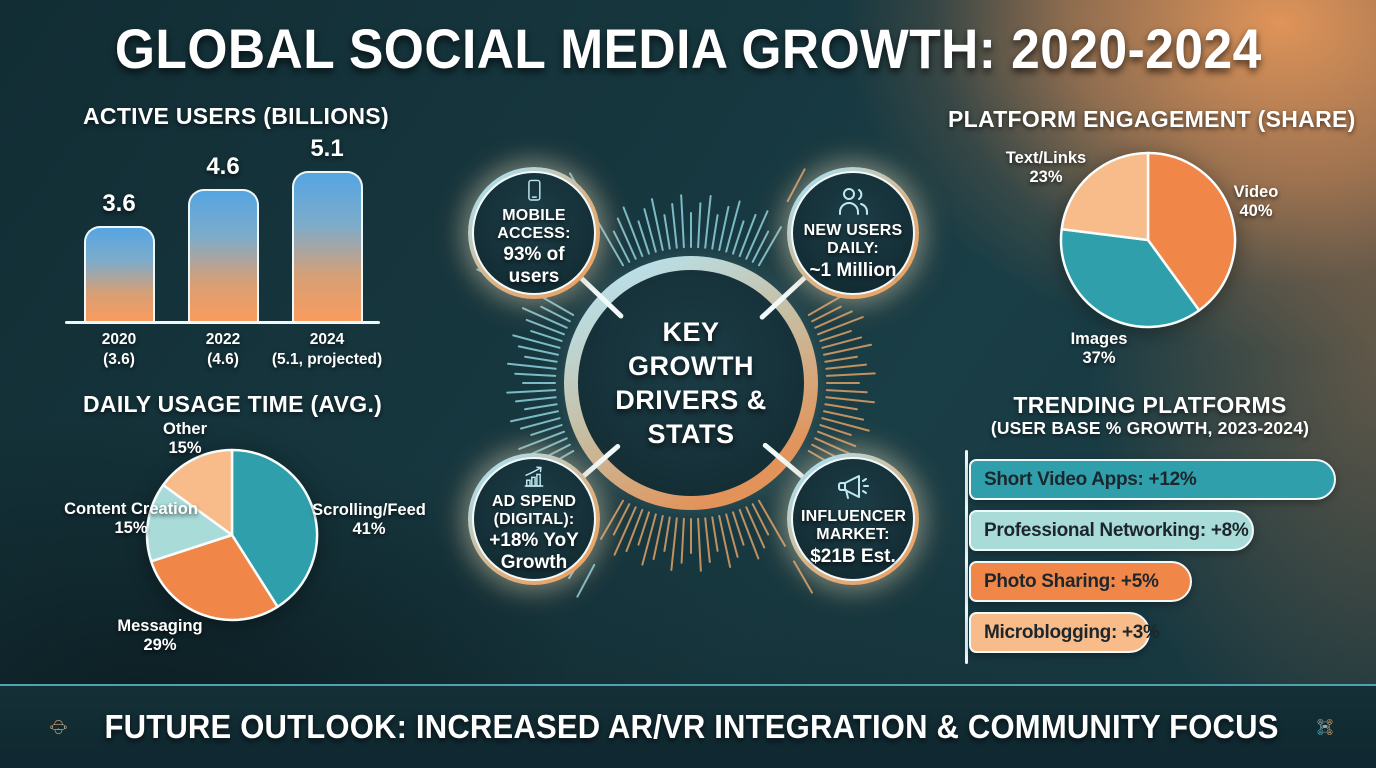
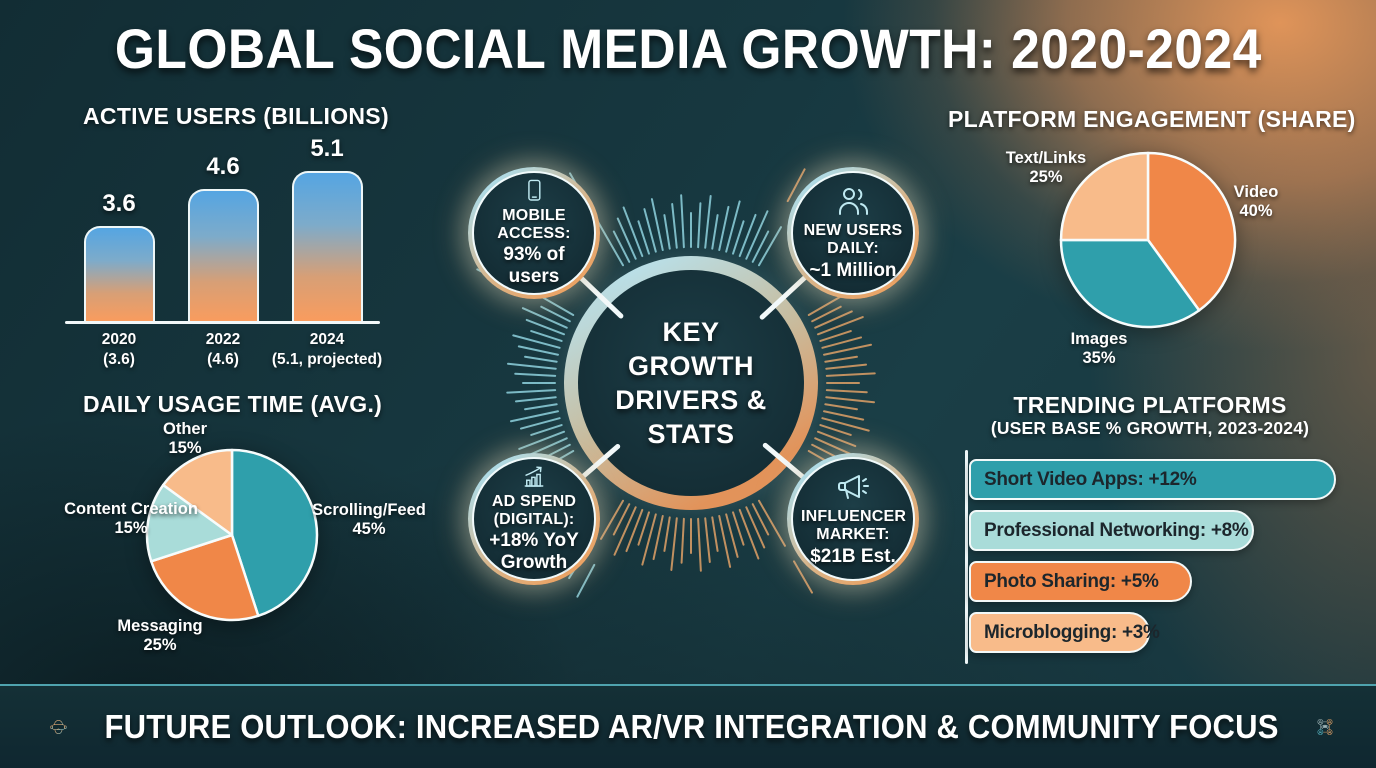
DAILY USAGE TIME (AVG.)/Scrolling/Feed: 41% -> 45%
DAILY USAGE TIME (AVG.)/Messaging: 29% -> 25%
PLATFORM ENGAGEMENT (SHARE)/Images: 37% -> 35%
PLATFORM ENGAGEMENT (SHARE)/Text/Links: 23% -> 25%
